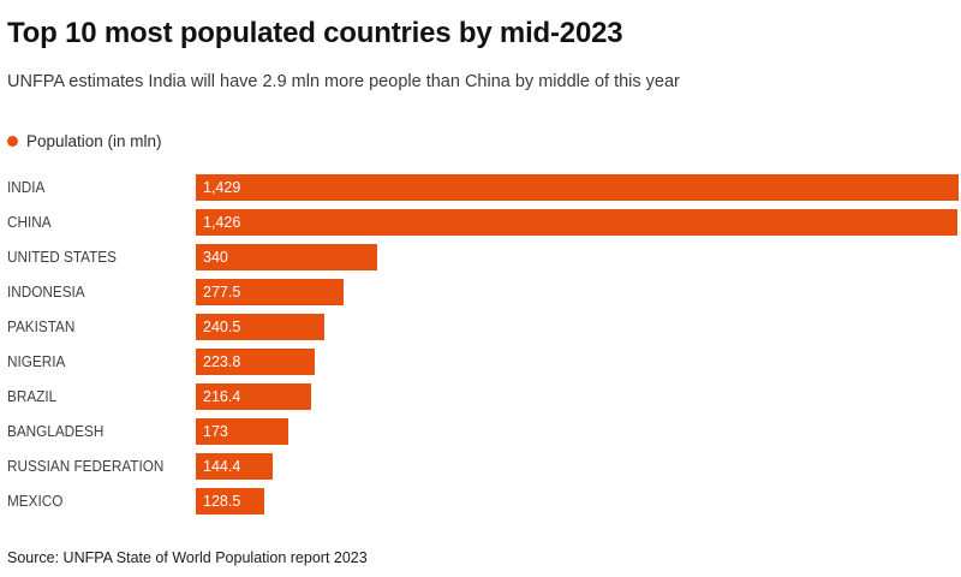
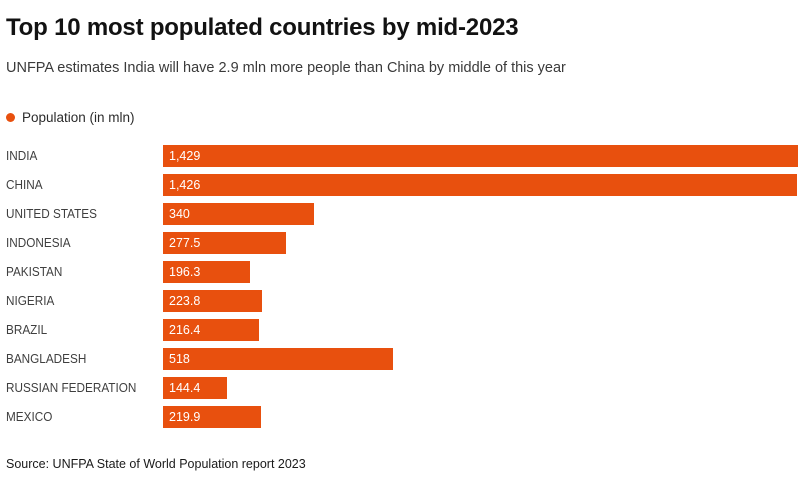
PAKISTAN: 240.5 -> 196.3
BANGLADESH: 173 -> 518
MEXICO: 128.5 -> 219.9
